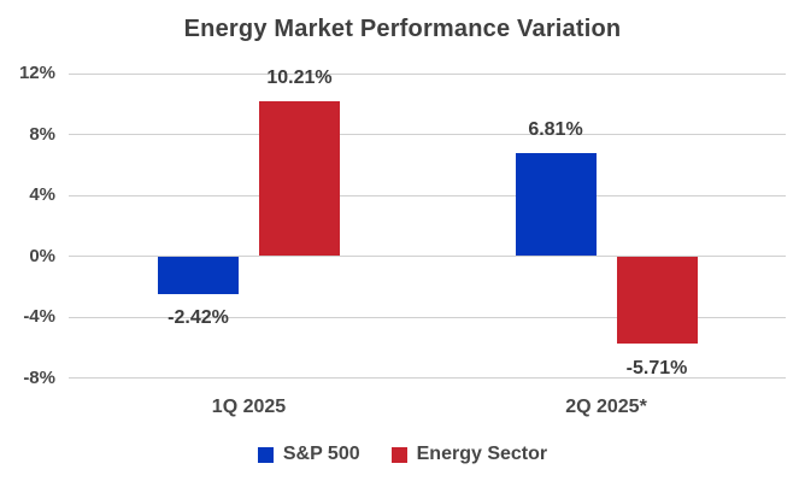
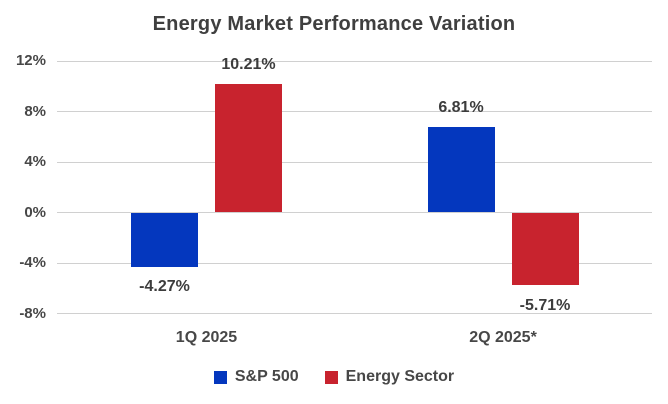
S&P 500/1Q 2025: -2.42% -> -4.27%
